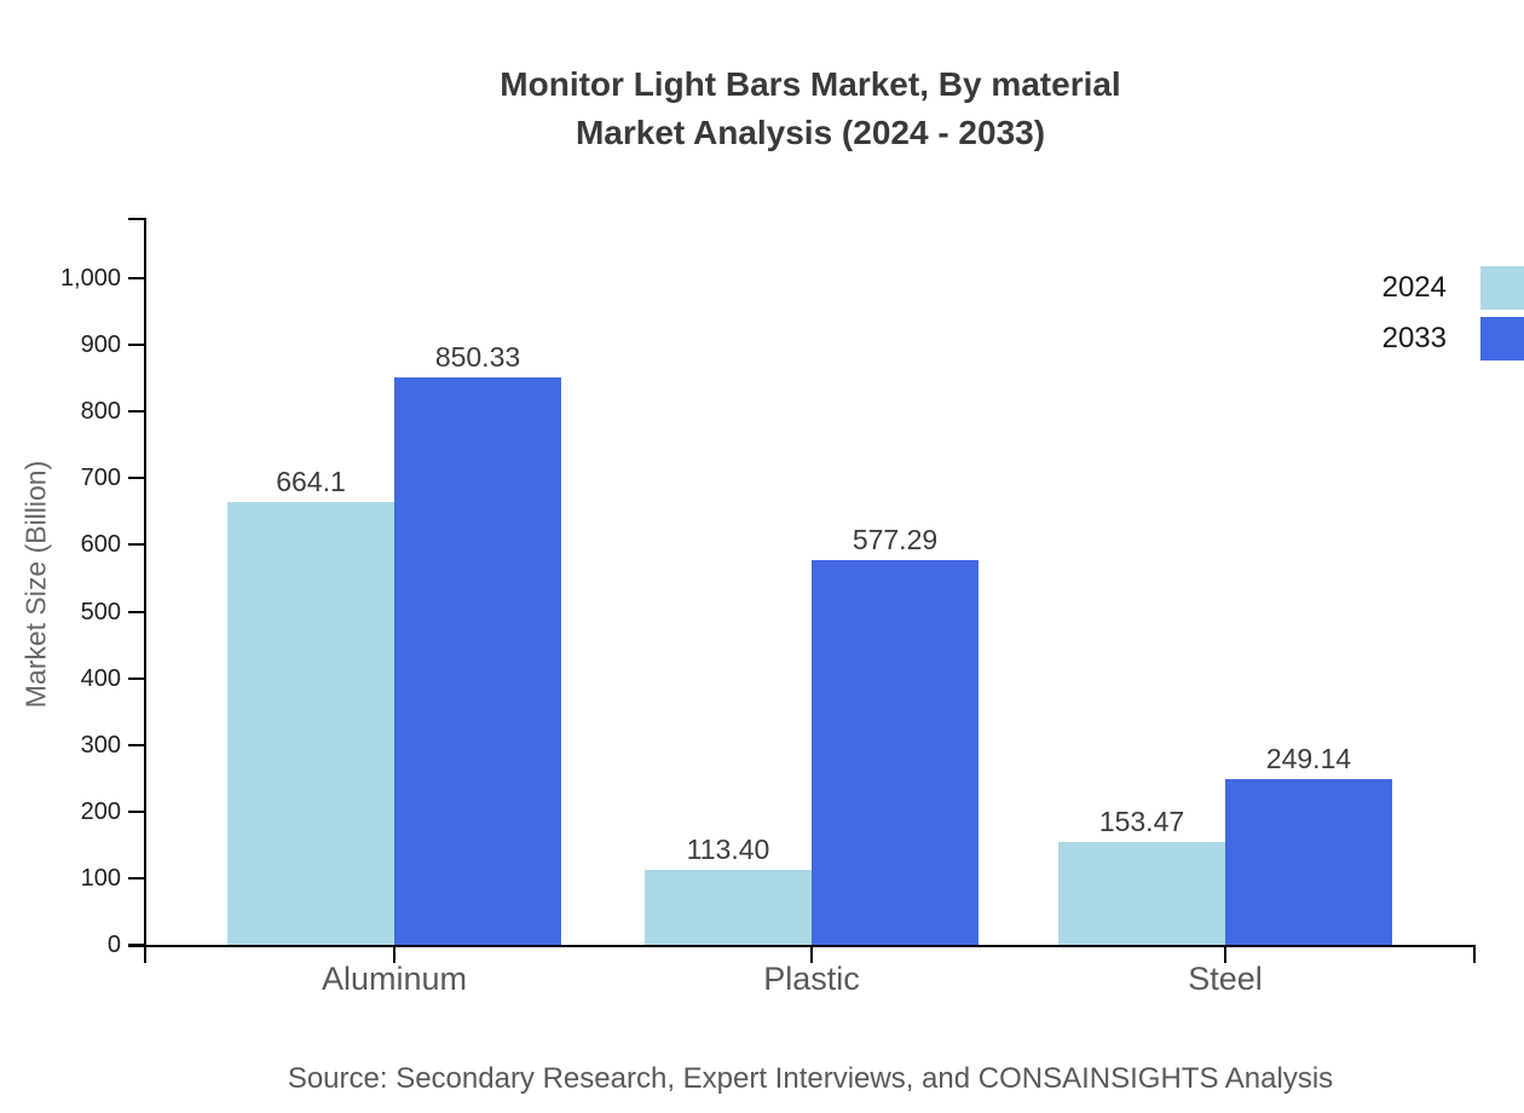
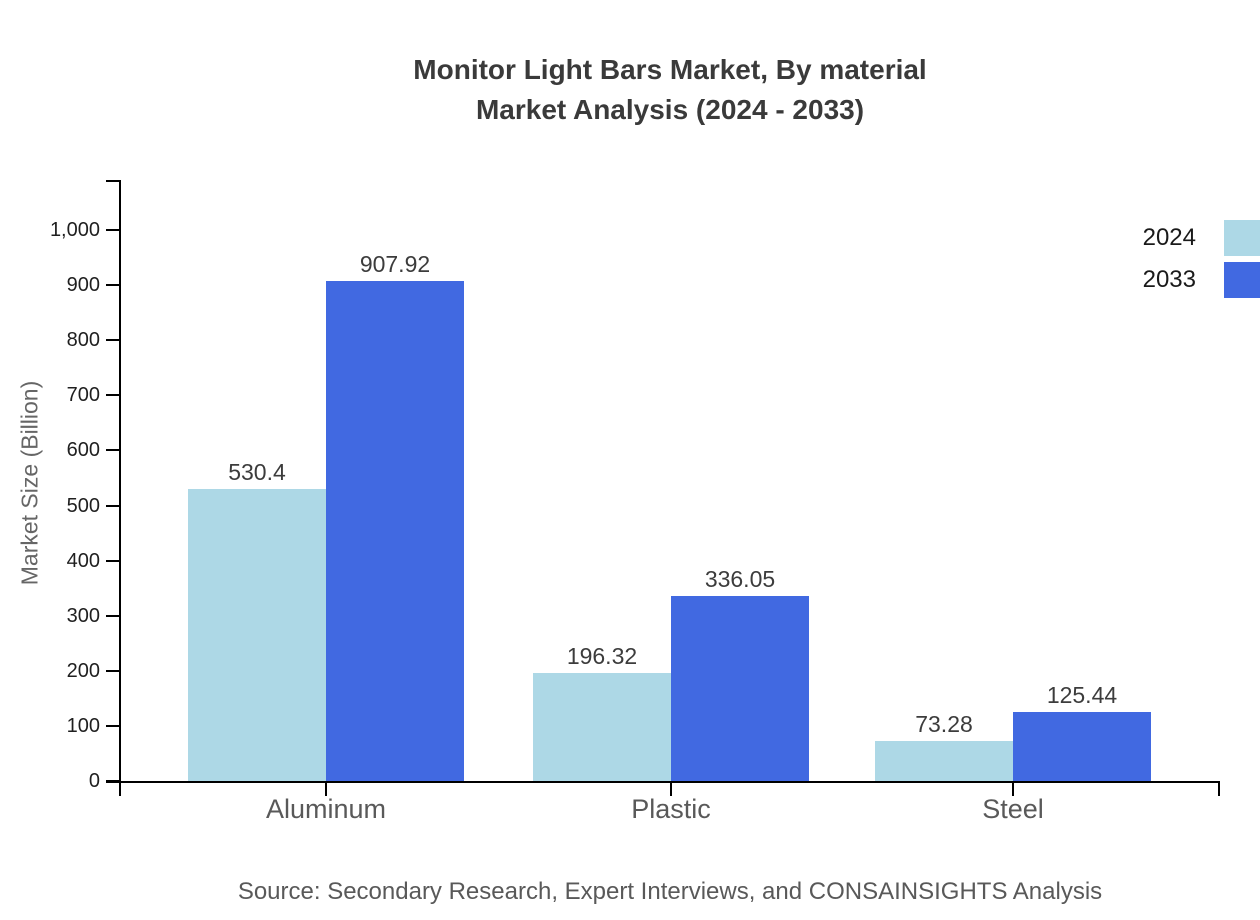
2024/Aluminum: 664.1 -> 530.4
2033/Aluminum: 850.33 -> 907.92
2024/Plastic: 113.40 -> 196.32
2033/Plastic: 577.29 -> 336.05
2024/Steel: 153.47 -> 73.28
2033/Steel: 249.14 -> 125.44
